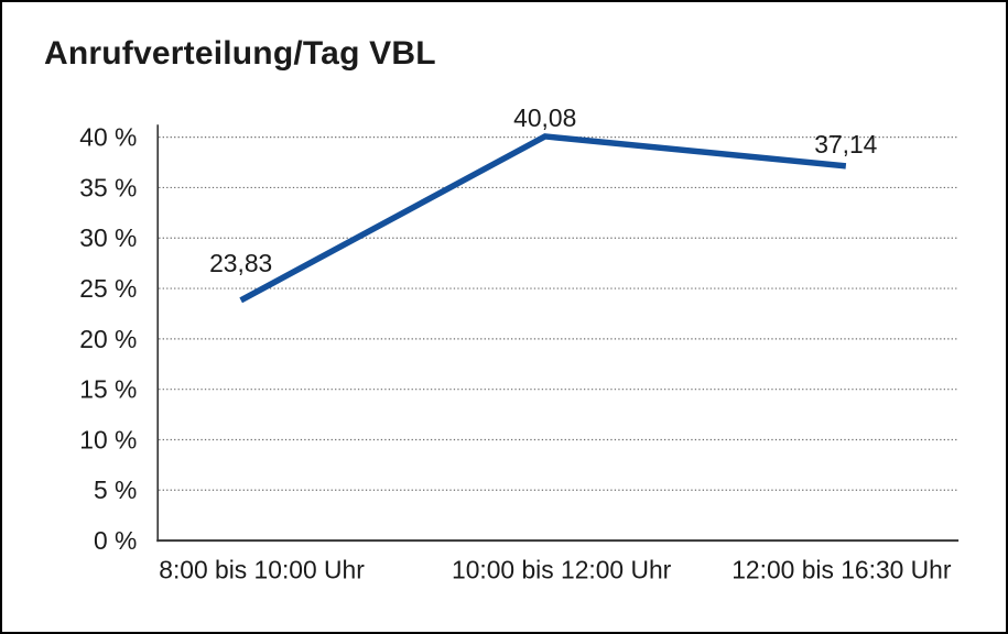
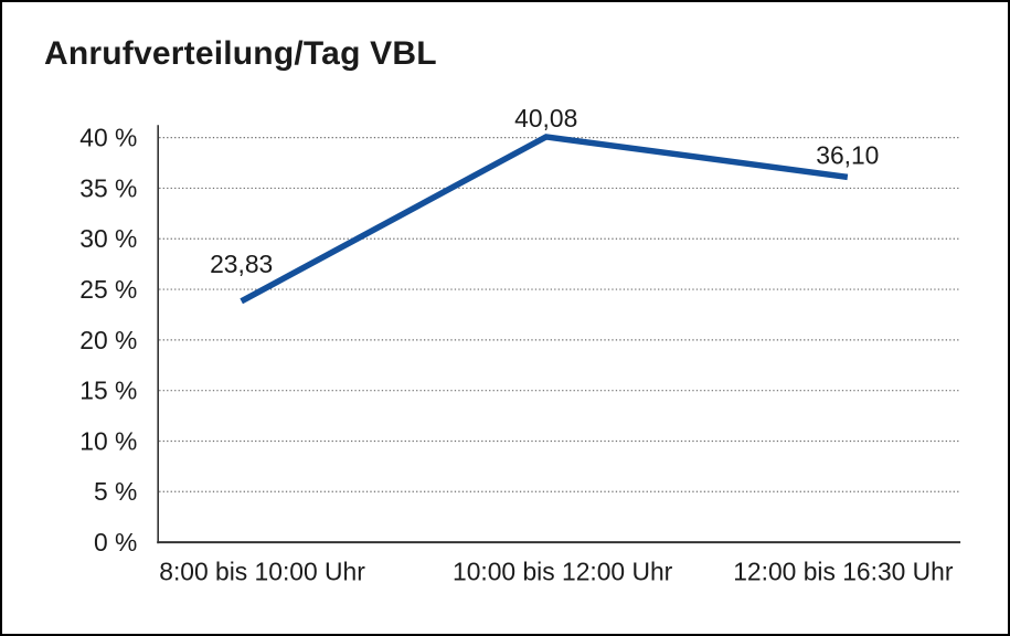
12:00 bis 16:30 Uhr: 37,14 -> 36,10
